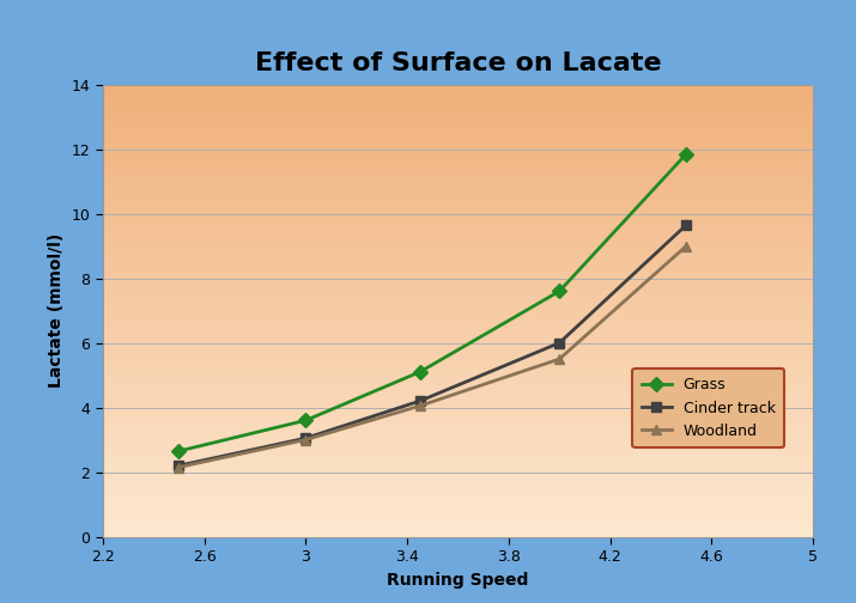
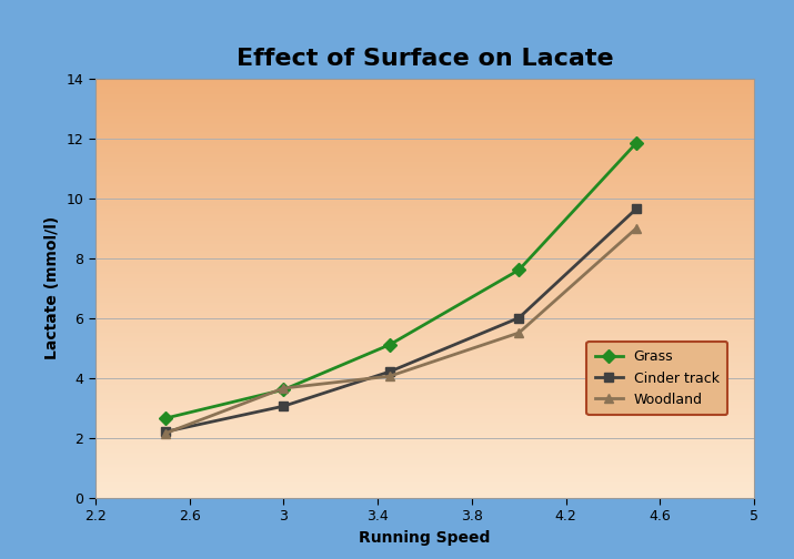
Woodland/3: 3.00 -> 3.65
